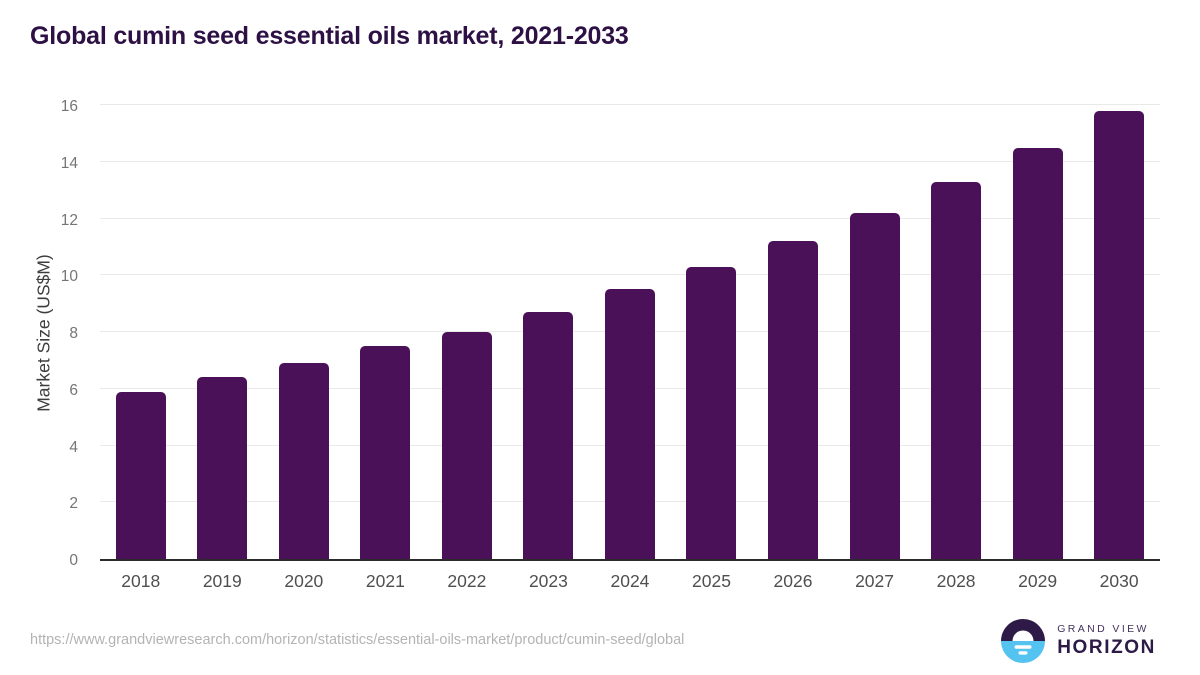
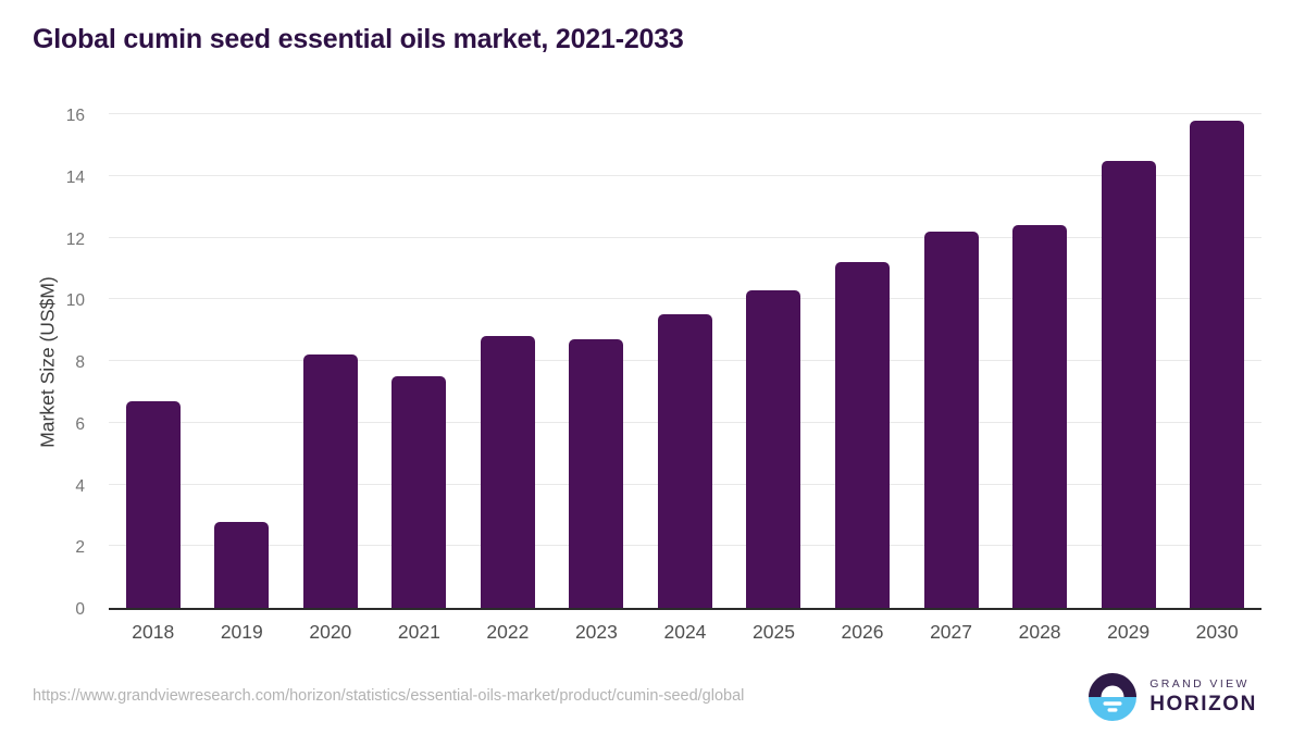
2018: 5.9 -> 6.7
2019: 6.4 -> 2.8
2020: 6.9 -> 8.2
2022: 8.0 -> 8.8
2028: 13.3 -> 12.4
